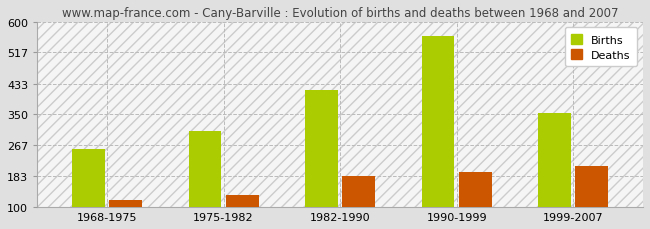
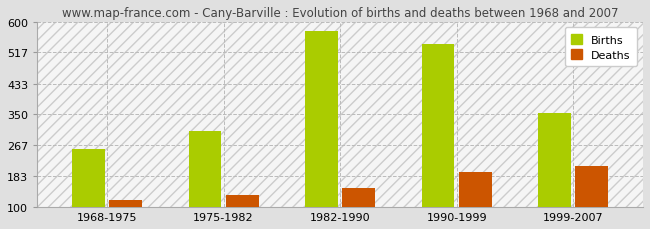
Births/1982-1990: 415 -> 575
Deaths/1982-1990: 185 -> 152
Births/1990-1999: 560 -> 540
